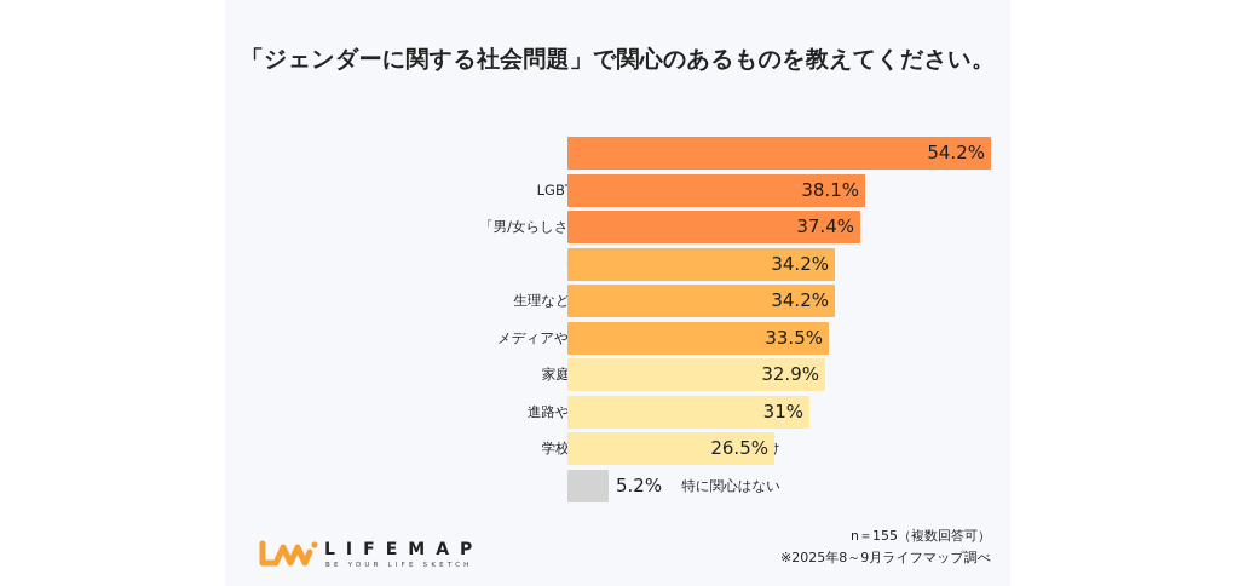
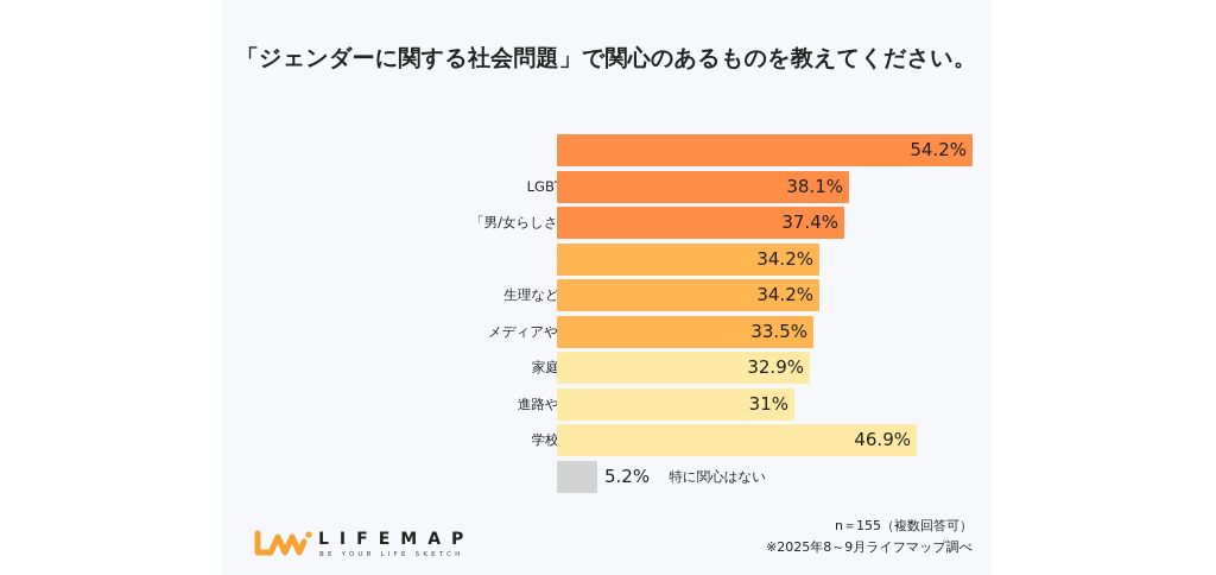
学校の制服や校則などの性別の区分け: 26.5% -> 46.9%
